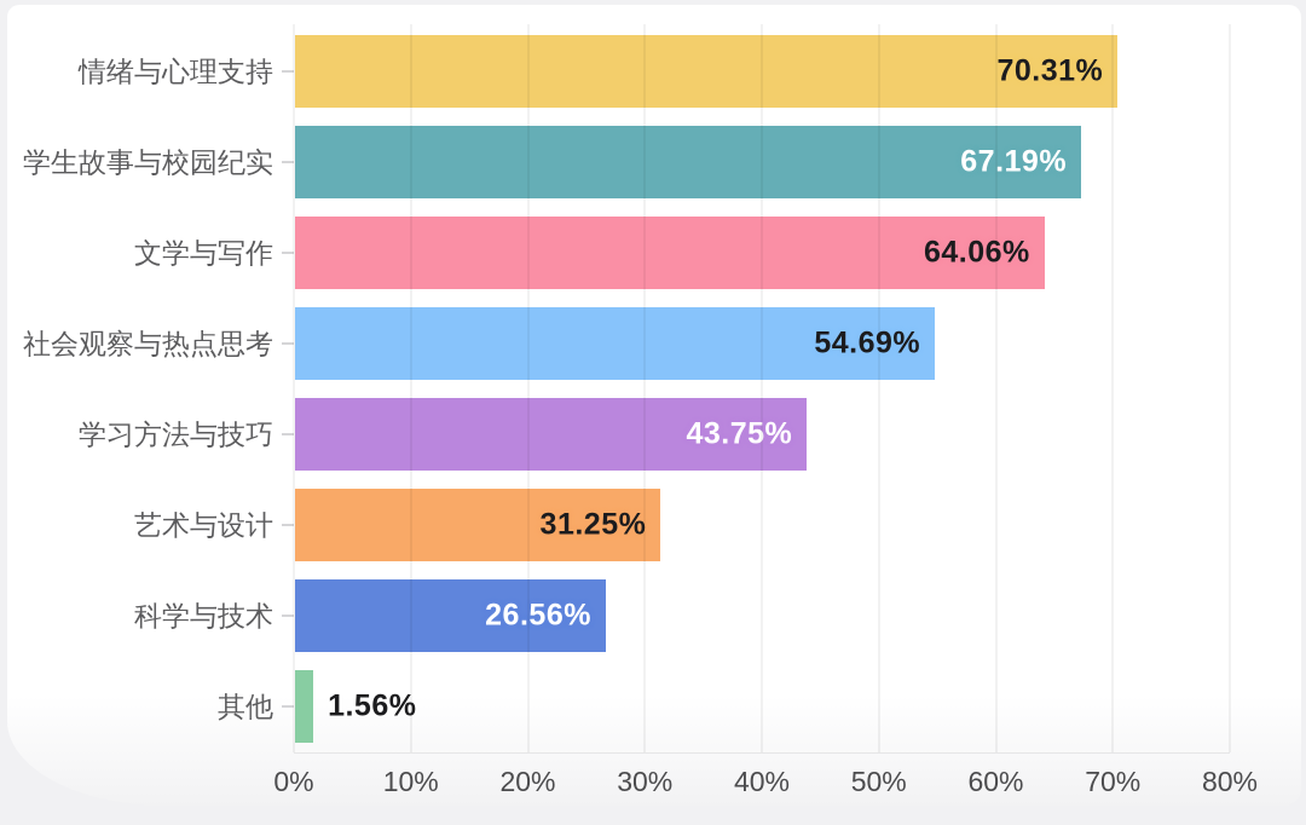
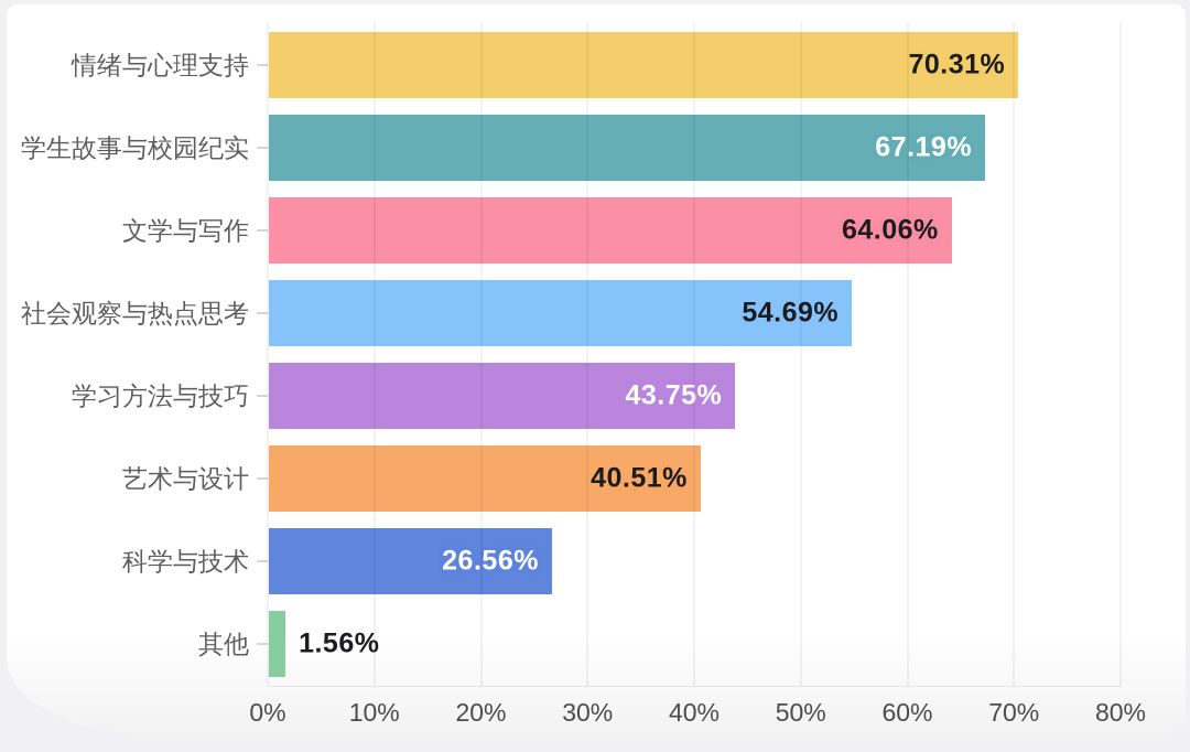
艺术与设计: 31.25% -> 40.51%
